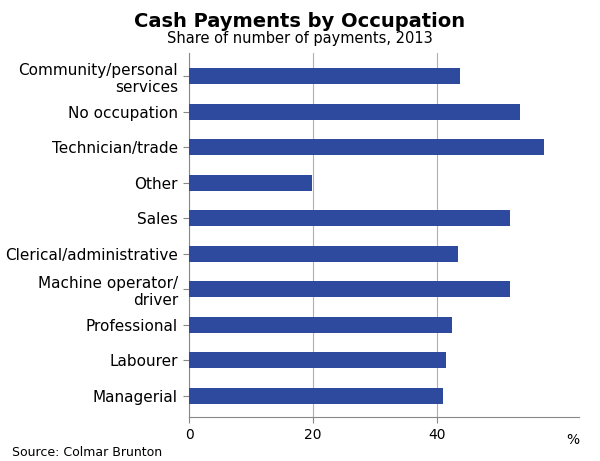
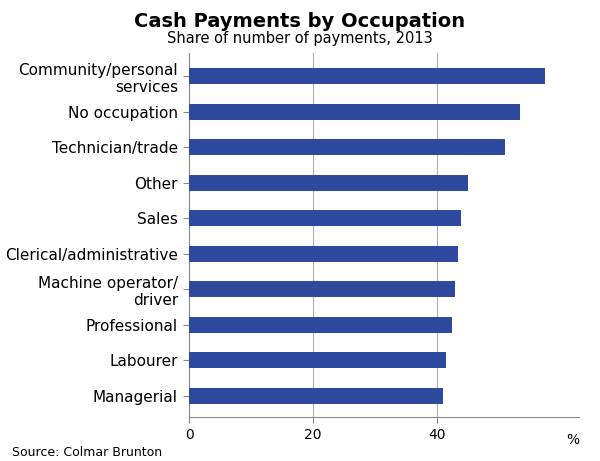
Community/personal services: 43.8 -> 57.5
Technician/trade: 57.4 -> 51.0
Other: 19.8 -> 45.0
Sales: 51.8 -> 44.0
Machine operator/ driver: 51.8 -> 43.0
